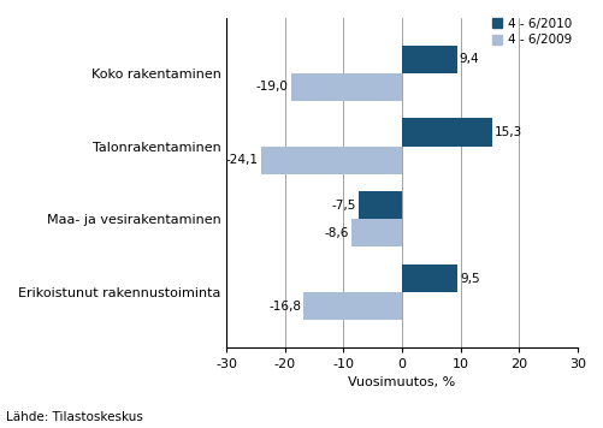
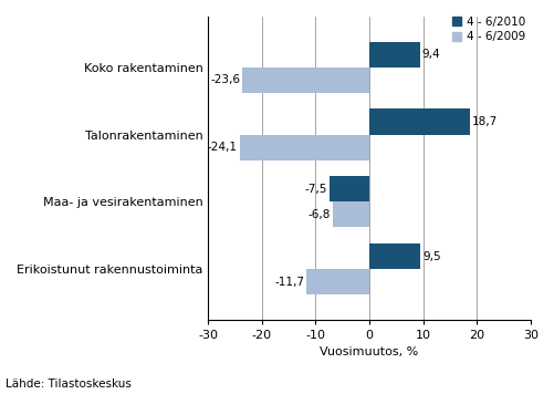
4 - 6/2009/Koko rakentaminen: -19,0 -> -23,6
4 - 6/2010/Talonrakentaminen: 15,3 -> 18,7
4 - 6/2009/Maa- ja vesirakentaminen: -8,6 -> -6,8
4 - 6/2009/Erikoistunut rakennustoiminta: -16,8 -> -11,7
